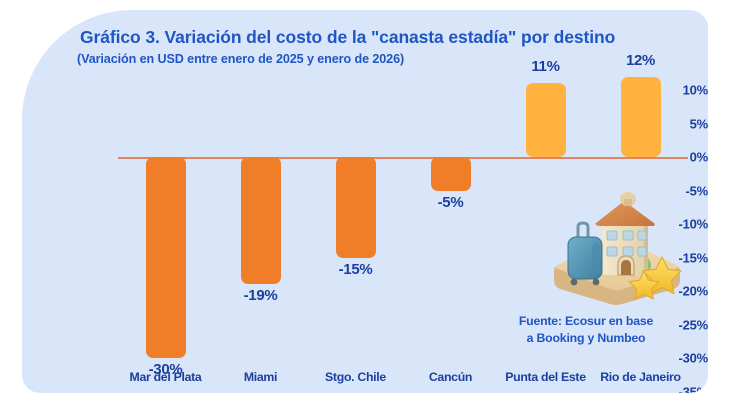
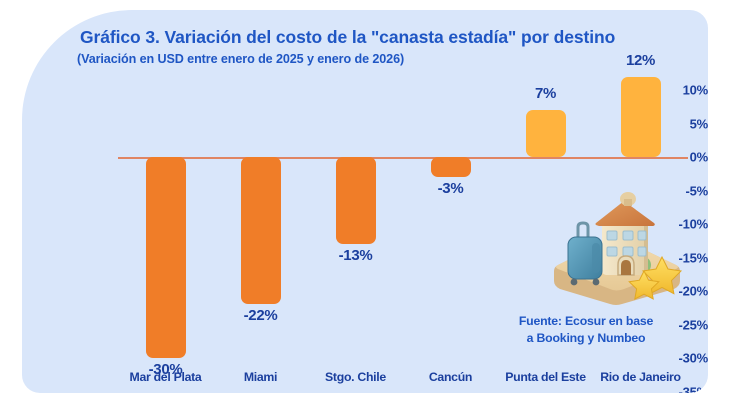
Miami: -19% -> -22%
Stgo. Chile: -15% -> -13%
Cancún: -5% -> -3%
Punta del Este: 11% -> 7%
